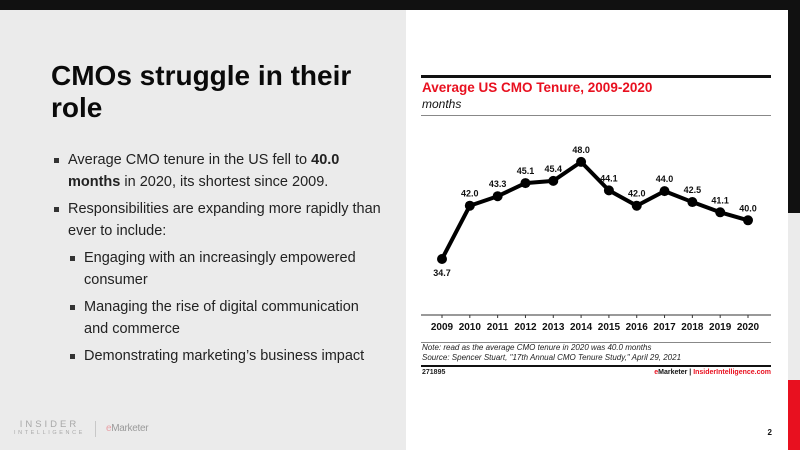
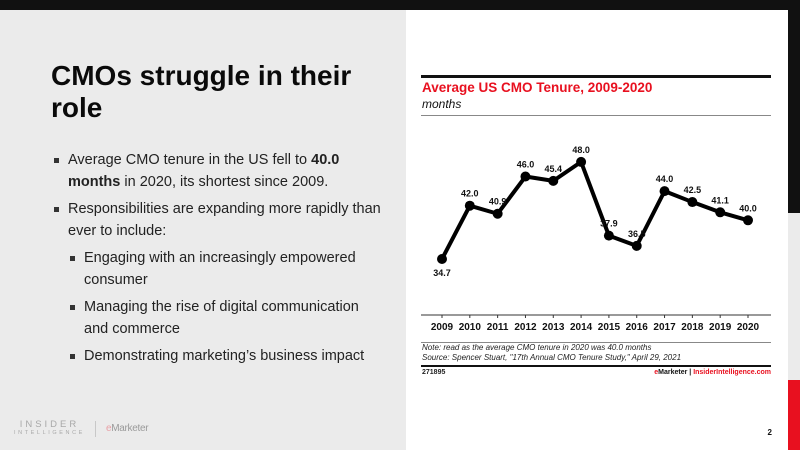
2011: 43.3 -> 40.9
2012: 45.1 -> 46.0
2015: 44.1 -> 37.9
2016: 42.0 -> 36.5
